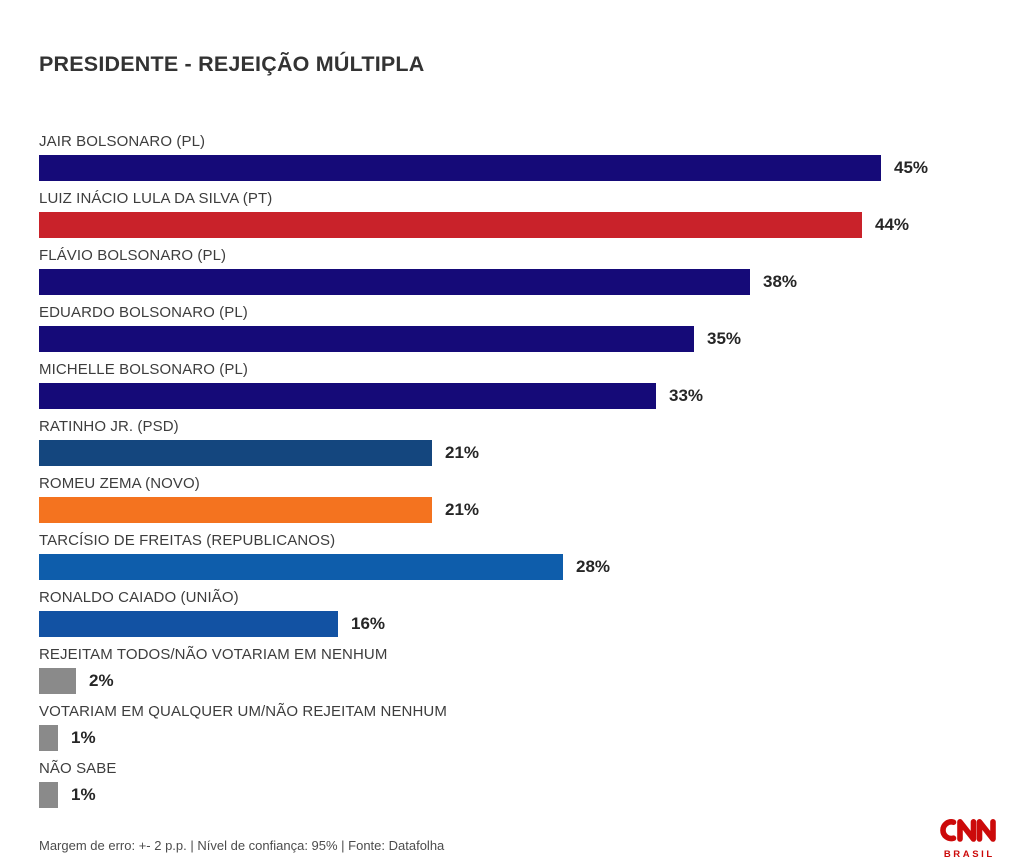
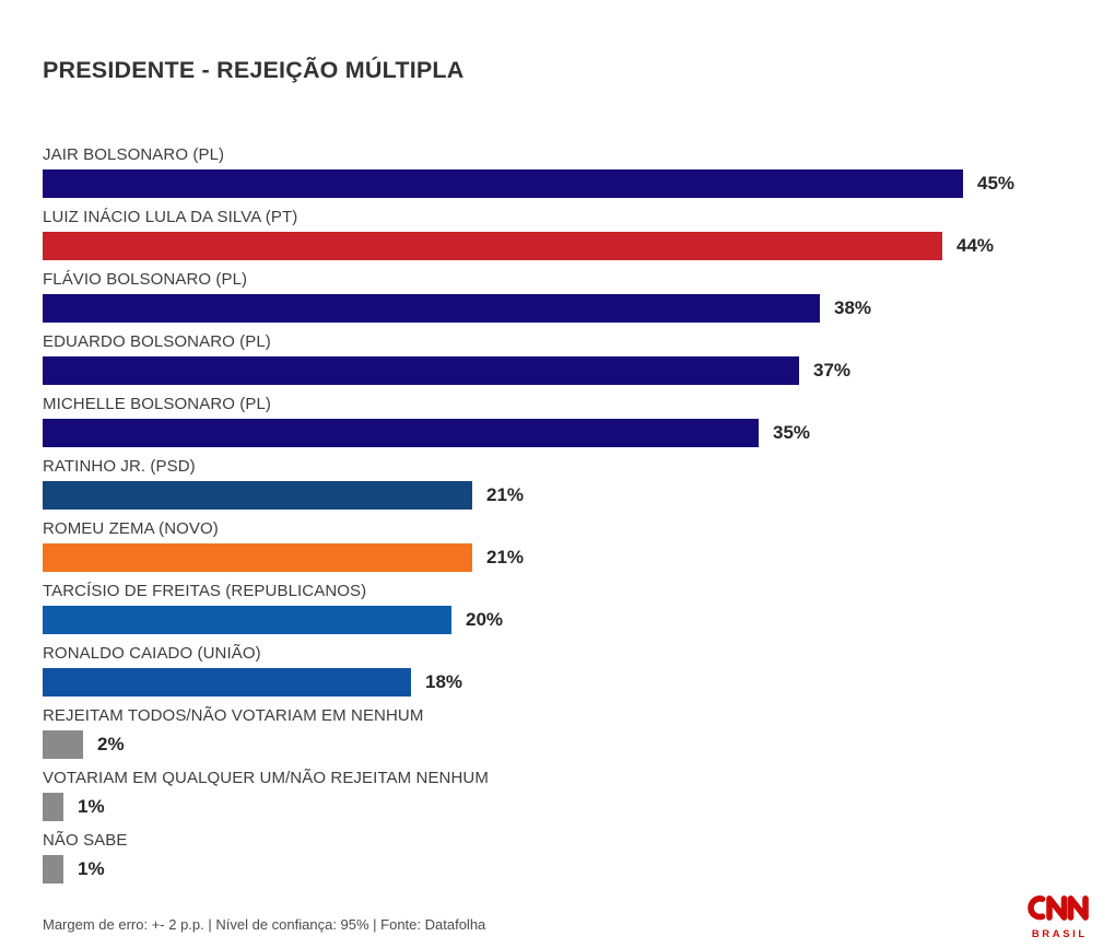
EDUARDO BOLSONARO (PL): 35% -> 37%
MICHELLE BOLSONARO (PL): 33% -> 35%
TARCÍSIO DE FREITAS (REPUBLICANOS): 28% -> 20%
RONALDO CAIADO (UNIÃO): 16% -> 18%
